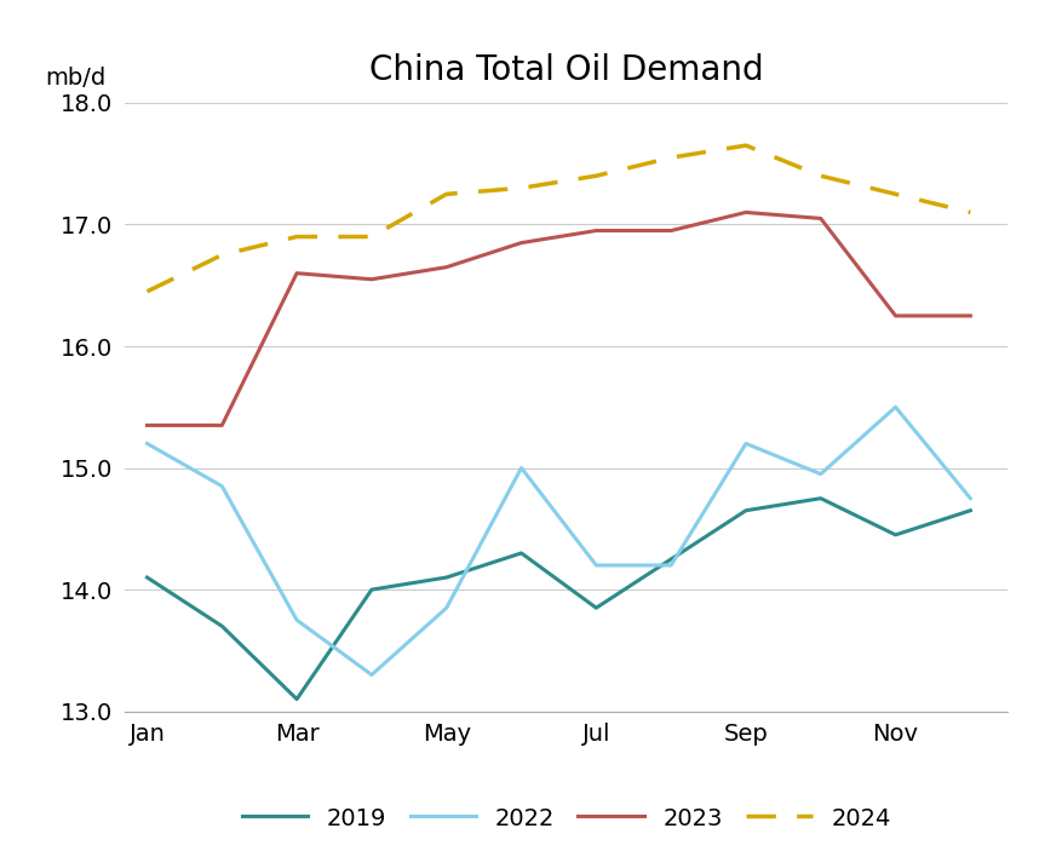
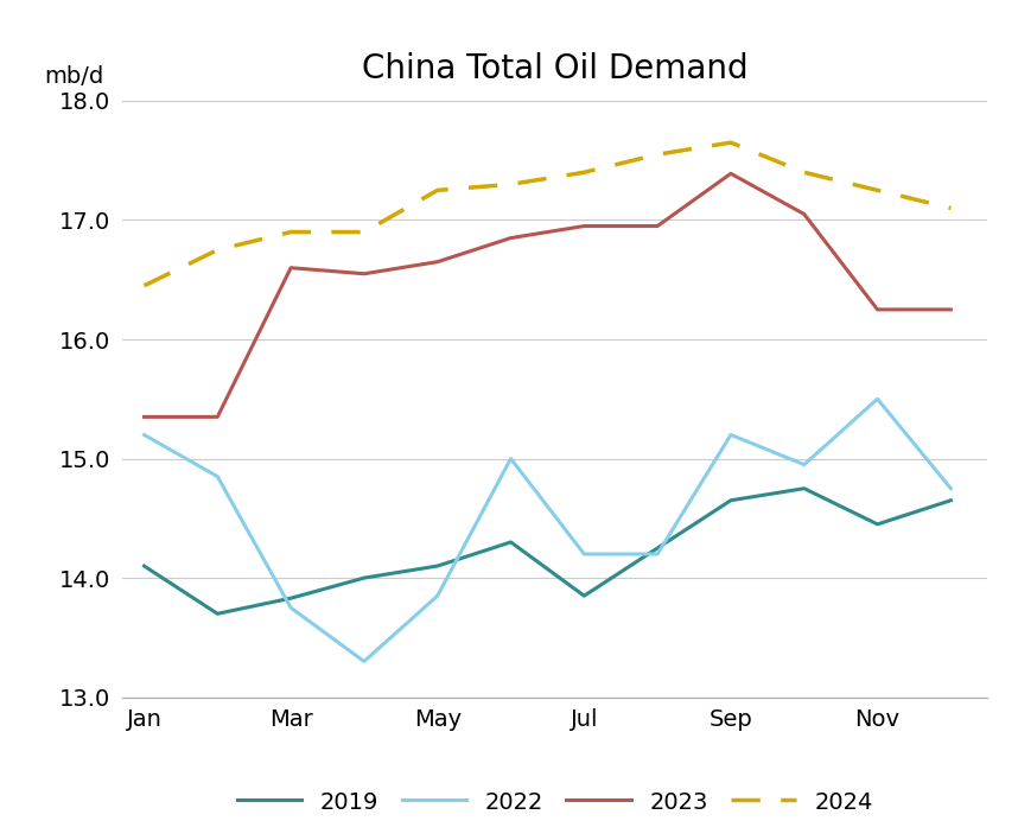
2019/Mar: 13.10 -> 13.83
2023/Sep: 17.10 -> 17.39
